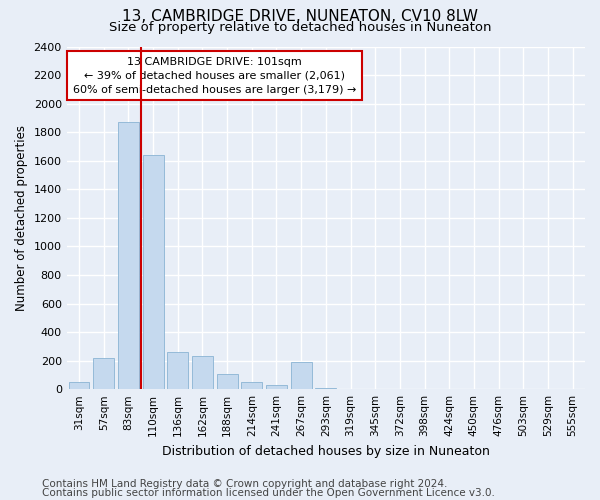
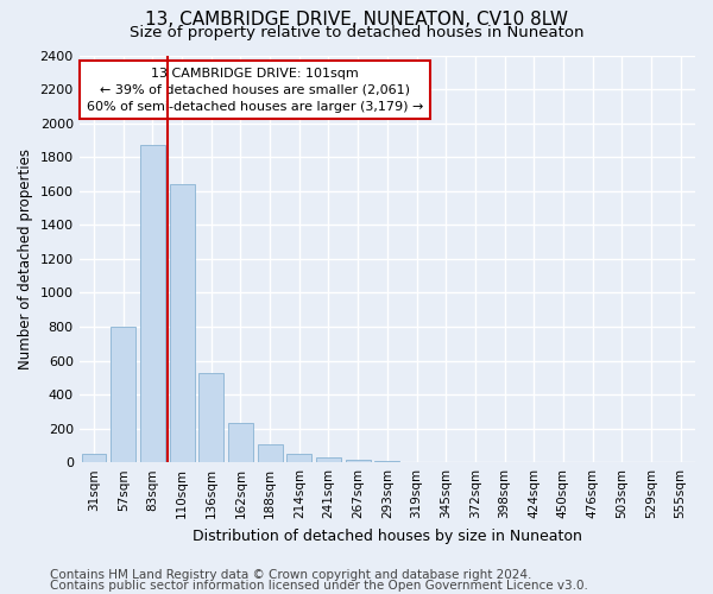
57sqm: 220 -> 800
136sqm: 260 -> 520
267sqm: 190 -> 20
